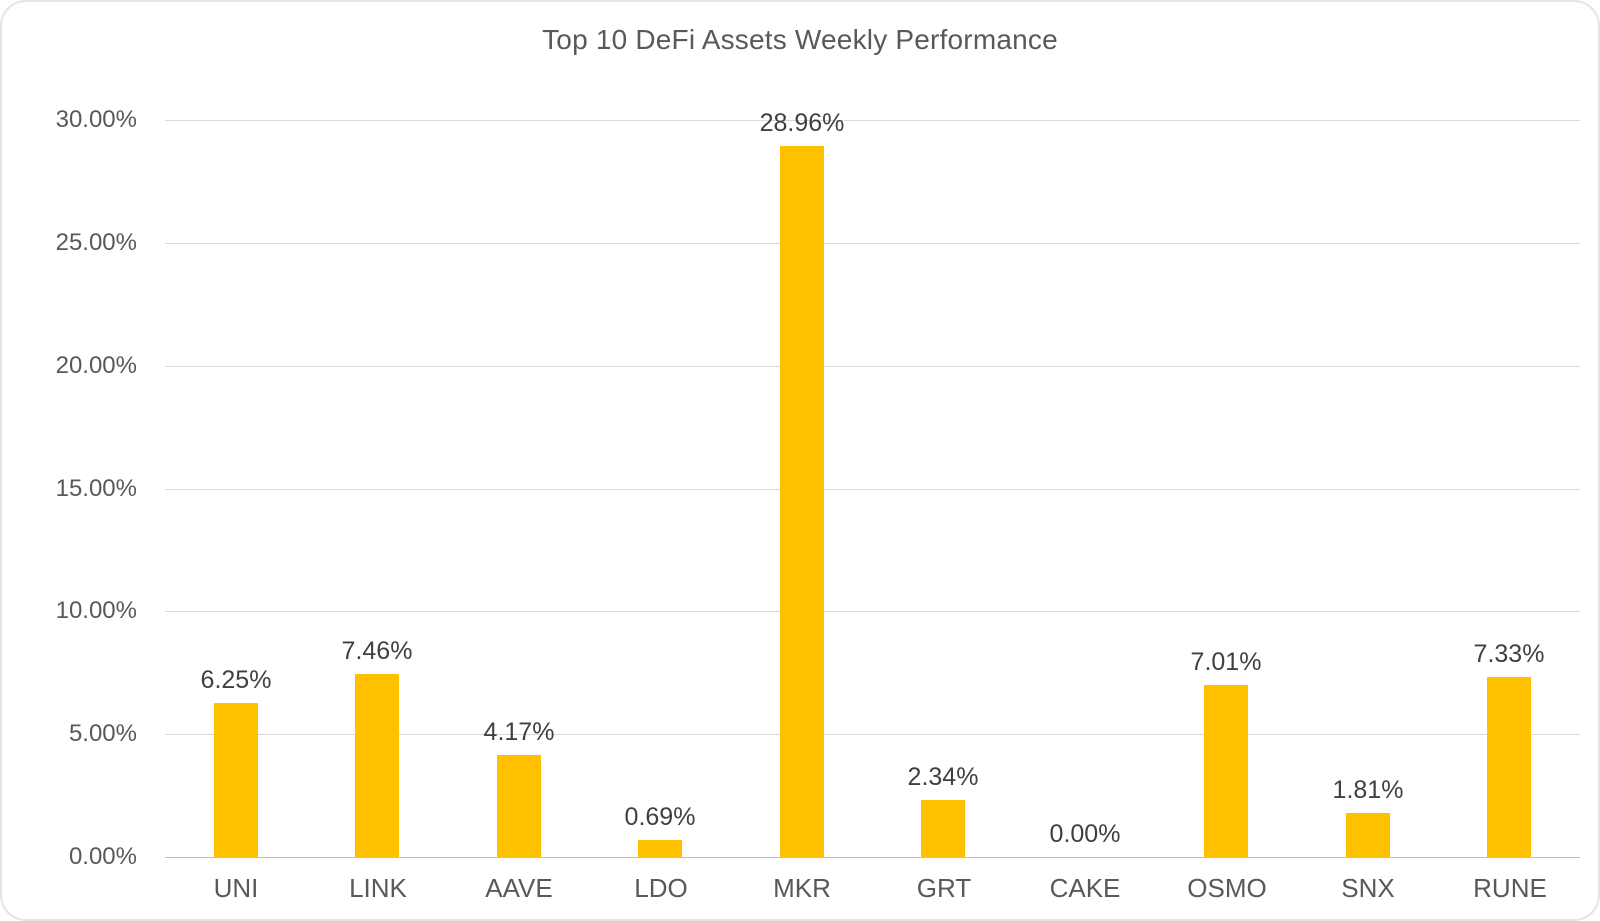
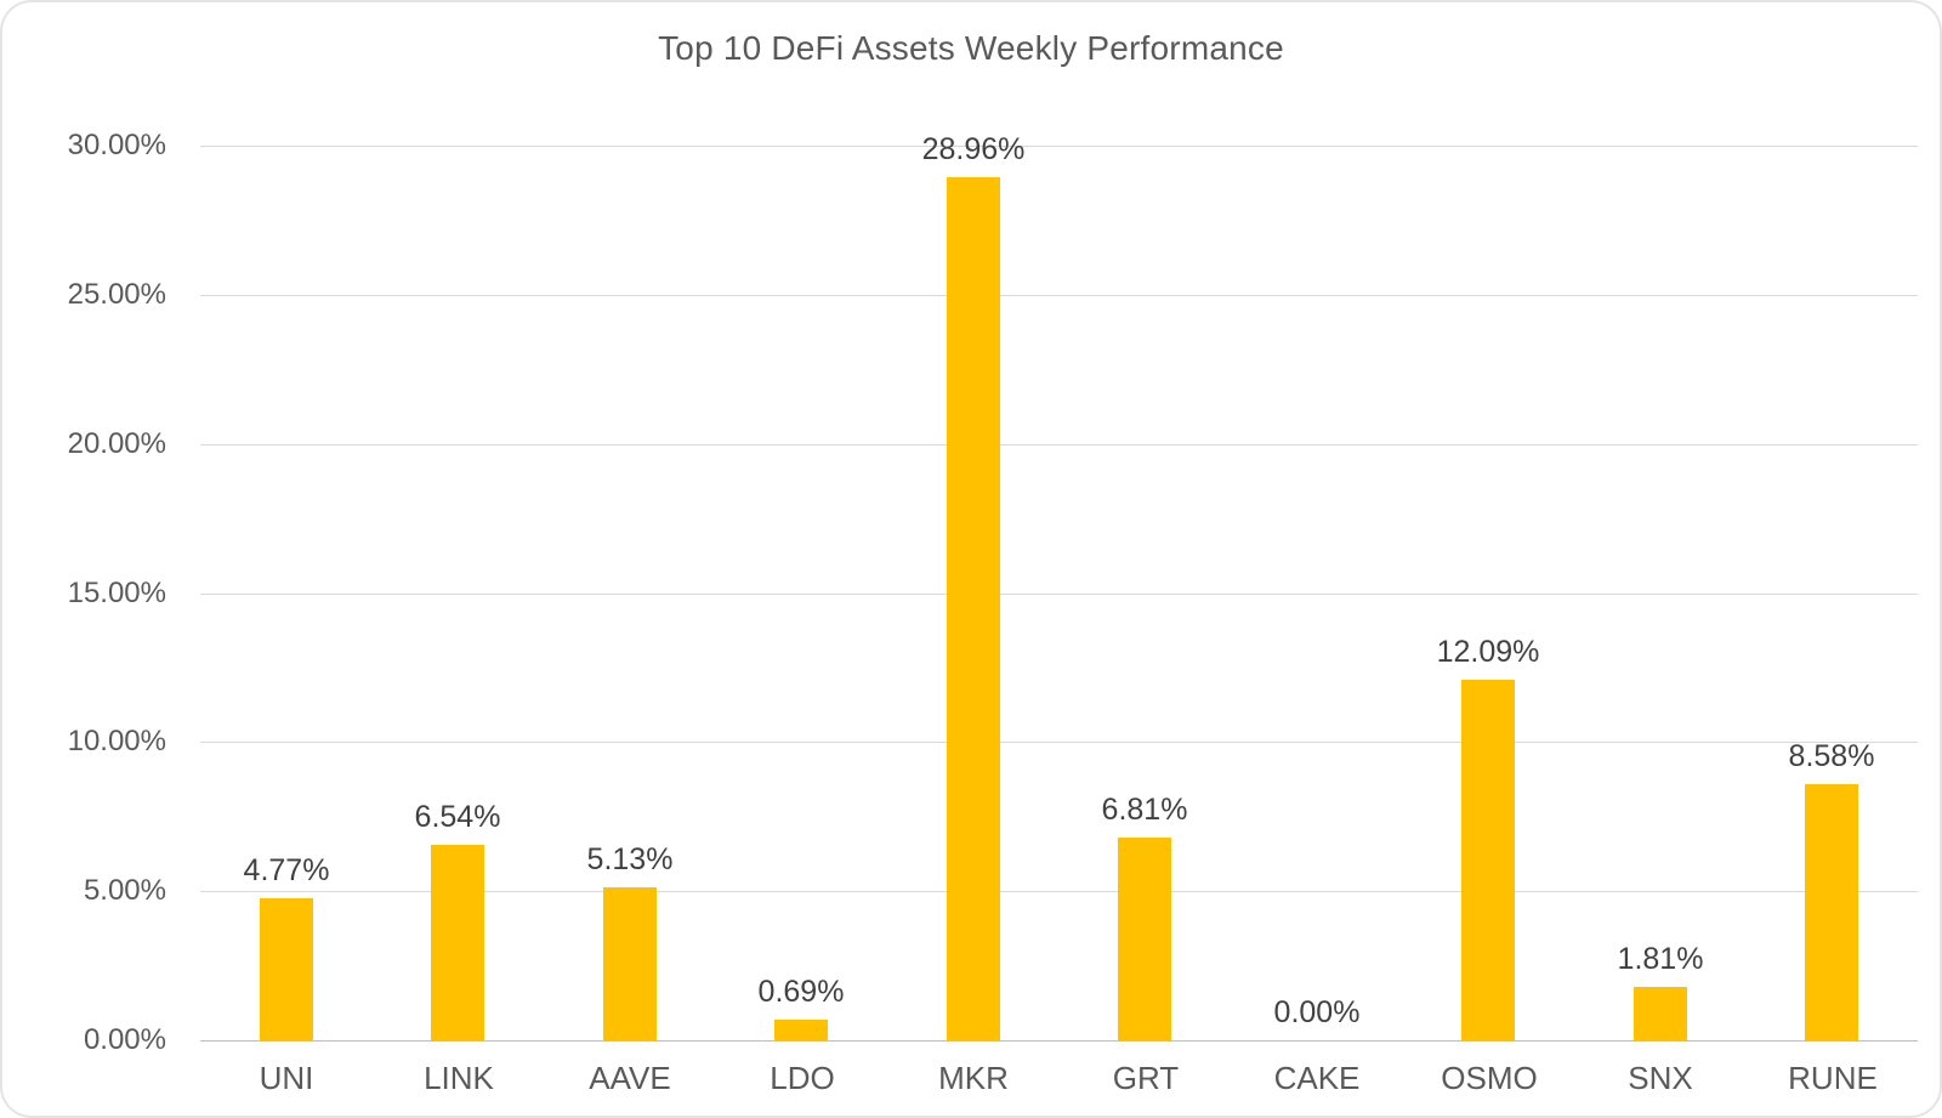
UNI: 6.25% -> 4.77%
LINK: 7.46% -> 6.54%
AAVE: 4.17% -> 5.13%
GRT: 2.34% -> 6.81%
OSMO: 7.01% -> 12.09%
RUNE: 7.33% -> 8.58%
